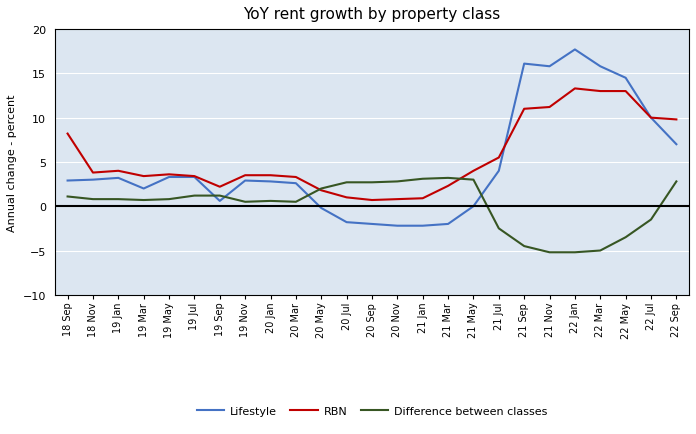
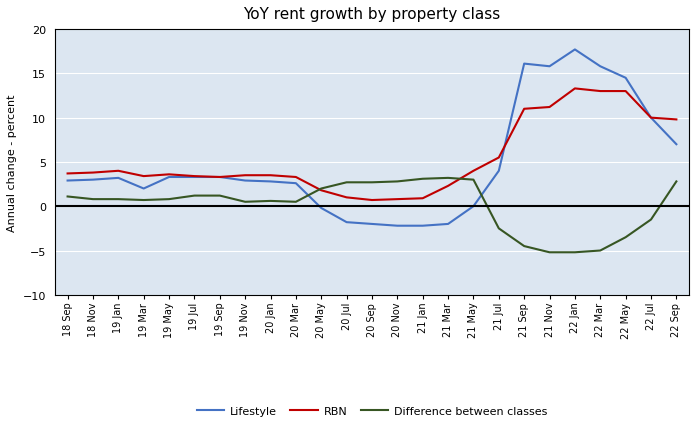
RBN/18 Sep: 8.2 -> 3.7
Lifestyle/19 Sep: 0.6 -> 3.3
RBN/19 Sep: 2.2 -> 3.3
